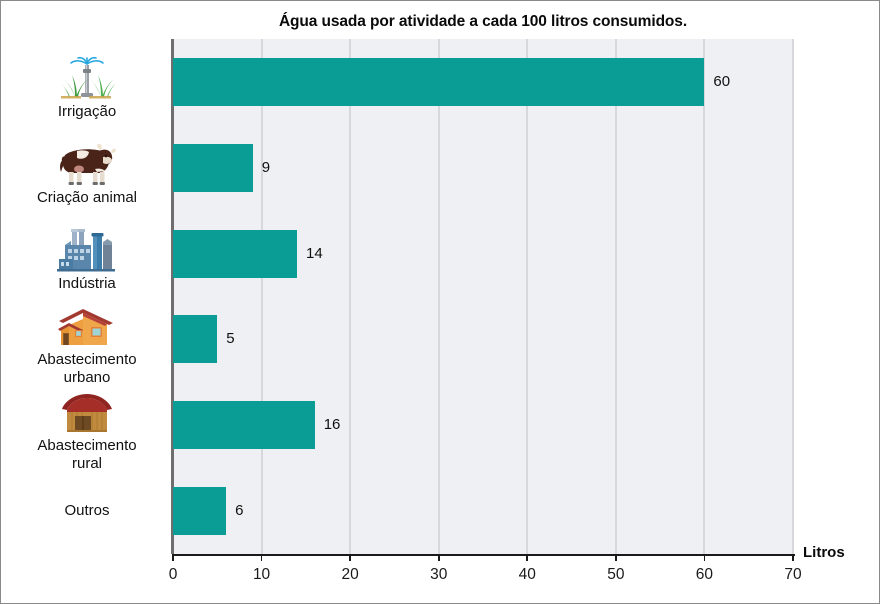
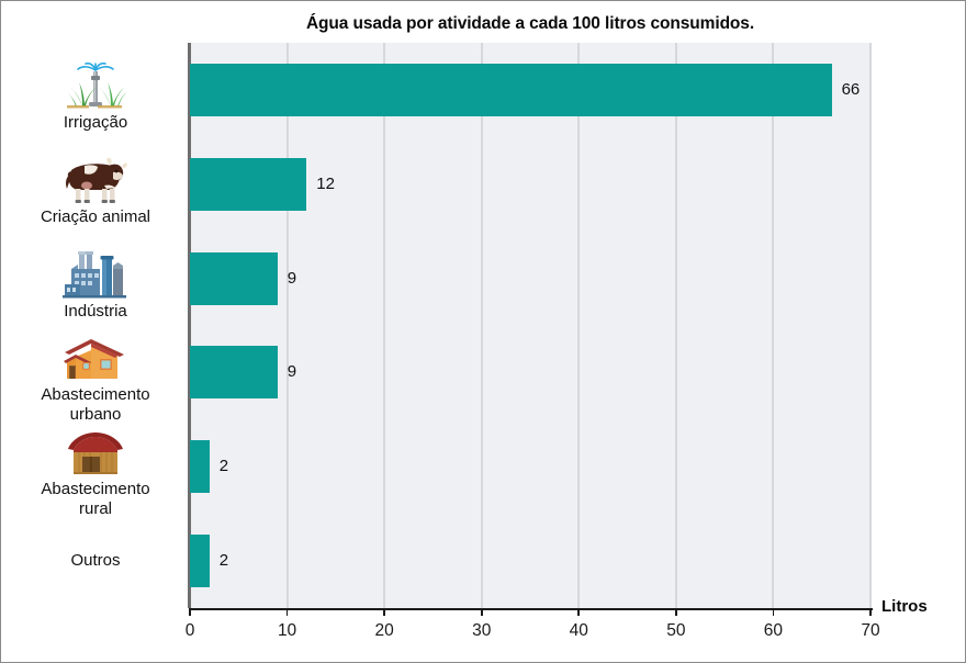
Irrigação: 60 -> 66
Criação animal: 9 -> 12
Indústria: 14 -> 9
Abastecimento urbano: 5 -> 9
Abastecimento rural: 16 -> 2
Outros: 6 -> 2
